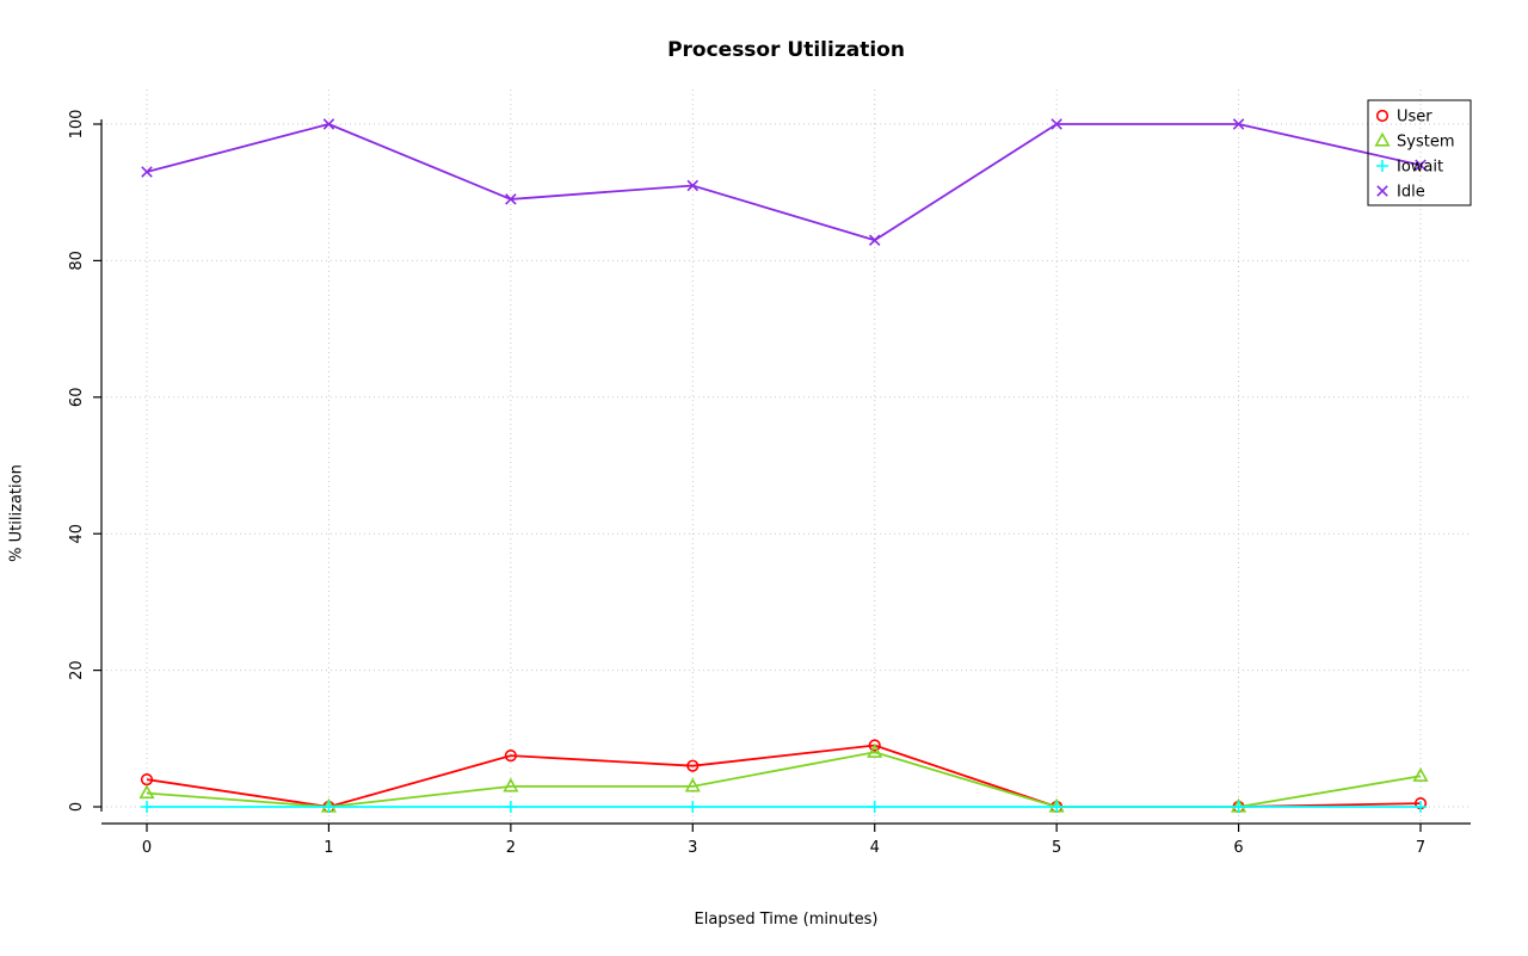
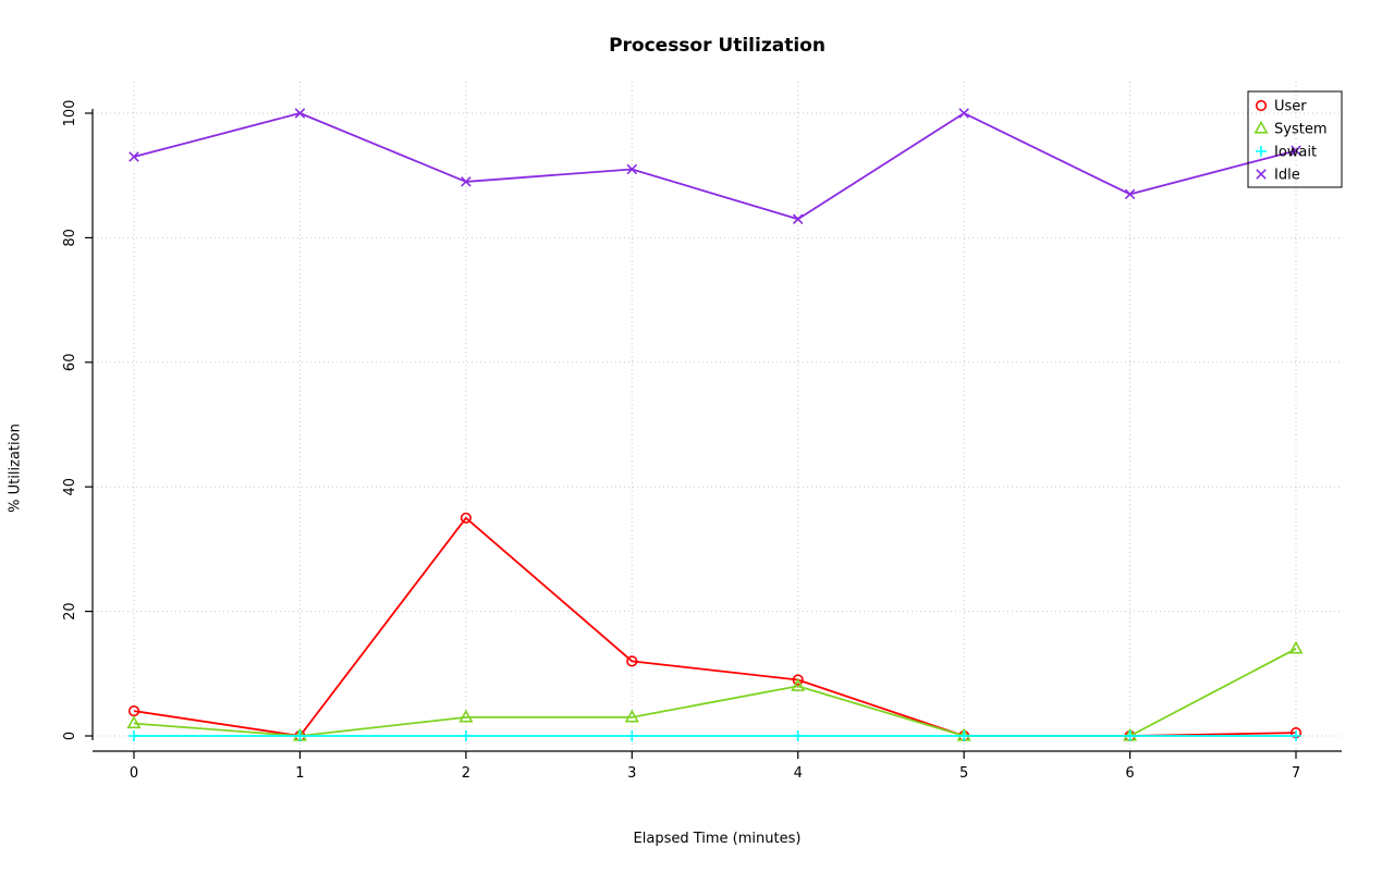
User/2: 8 -> 35
User/3: 6 -> 12
Idle/6: 100 -> 87
System/7: 4 -> 14
